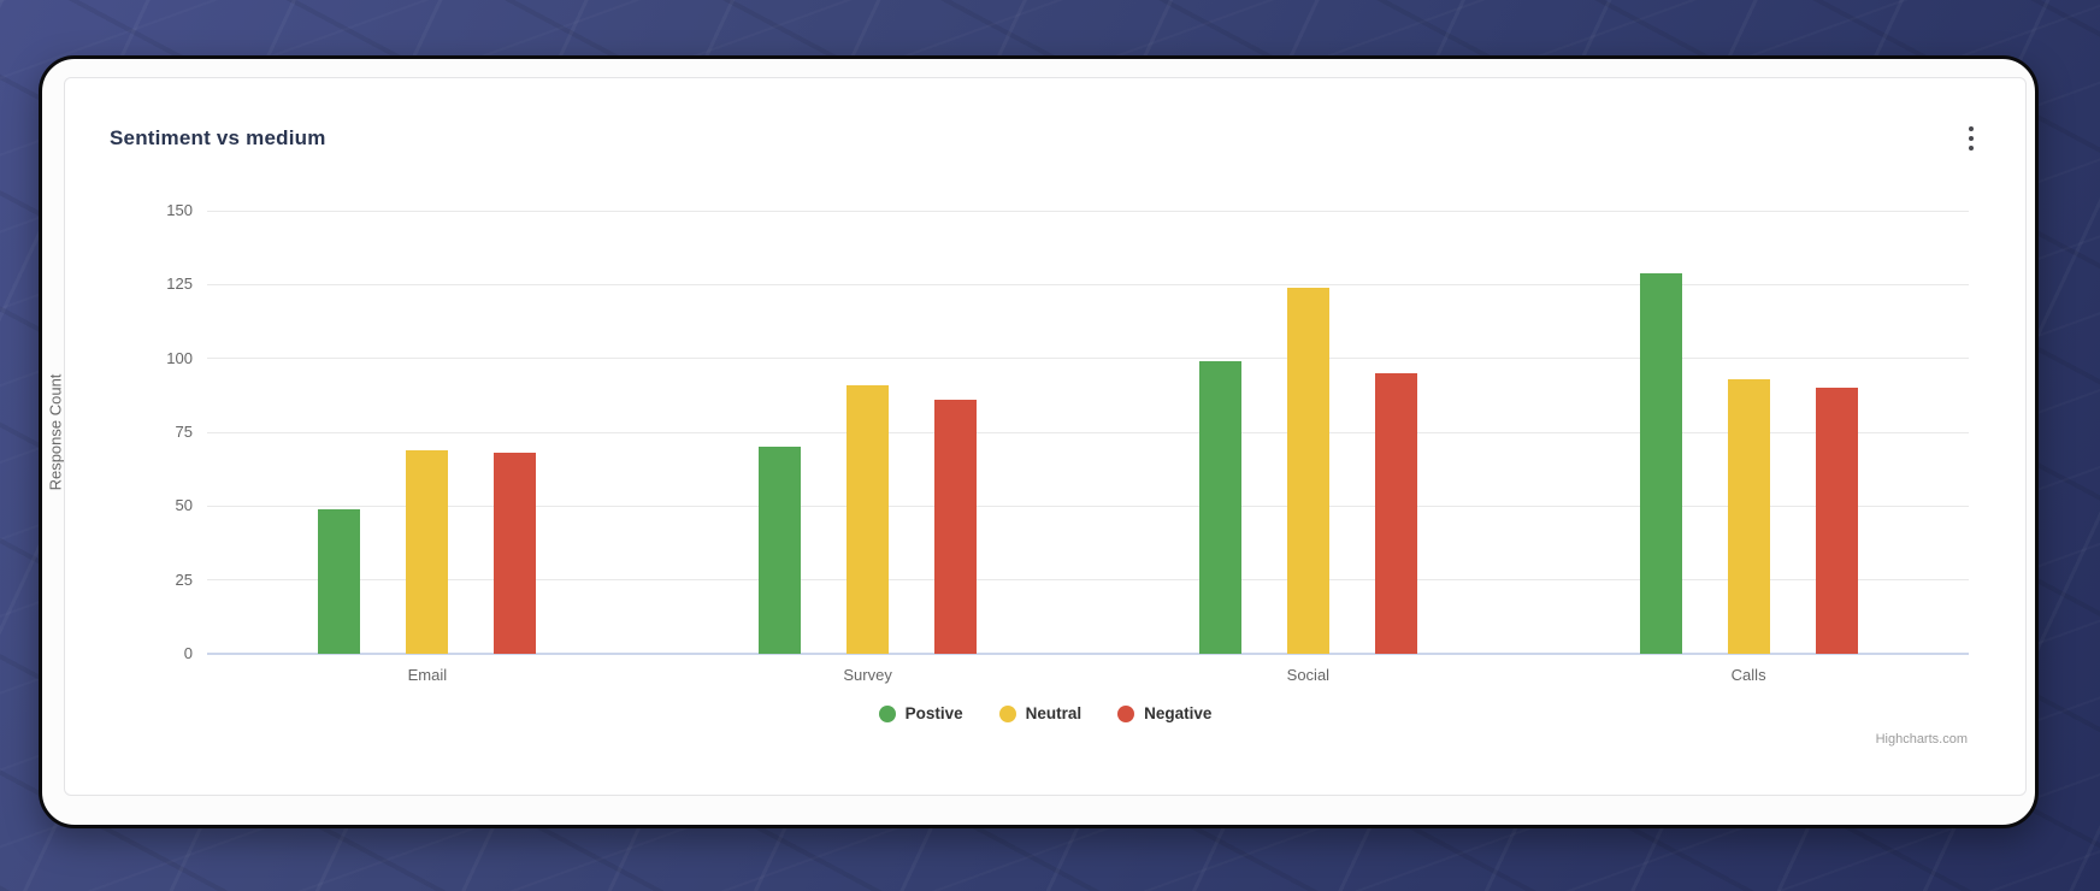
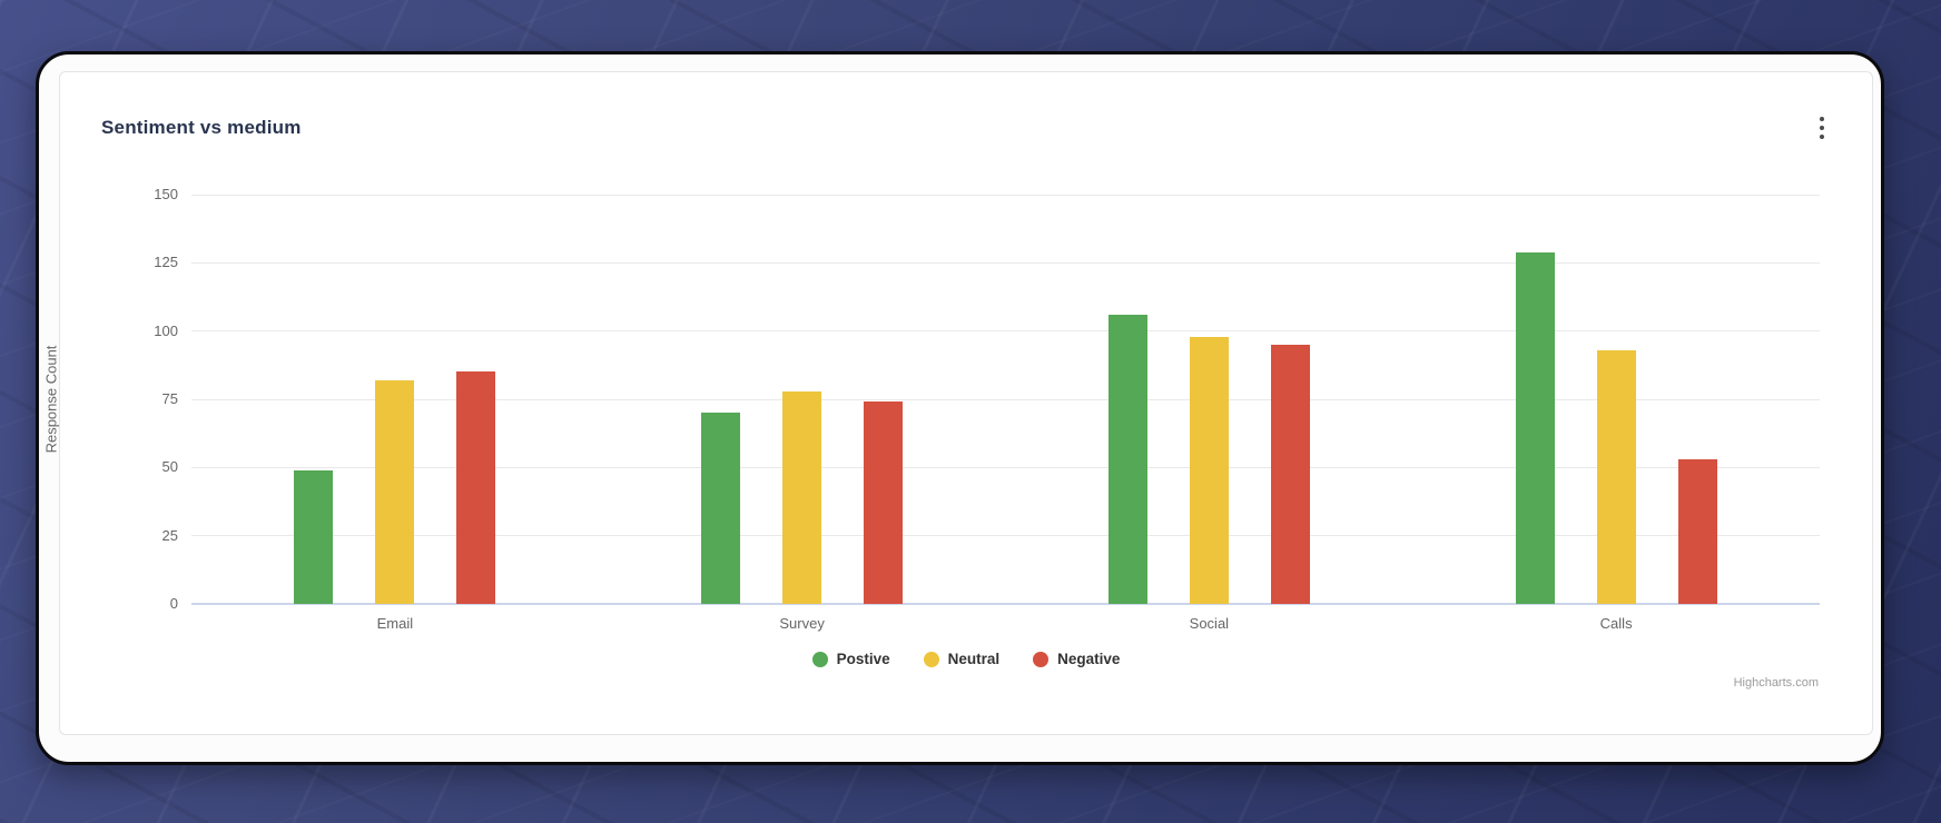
Neutral/Email: 69 -> 82
Negative/Email: 68 -> 85
Neutral/Survey: 91 -> 78
Negative/Survey: 86 -> 74
Postive/Social: 99 -> 106
Neutral/Social: 124 -> 98
Negative/Calls: 90 -> 53
